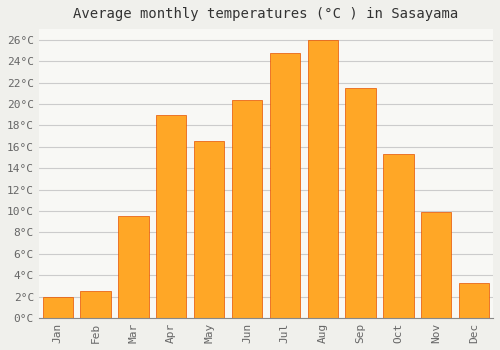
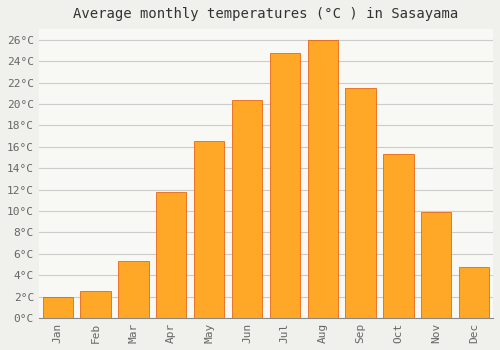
Mar: 9.5°C -> 5.3°C
Apr: 19.0°C -> 11.8°C
Dec: 3.3°C -> 4.8°C
